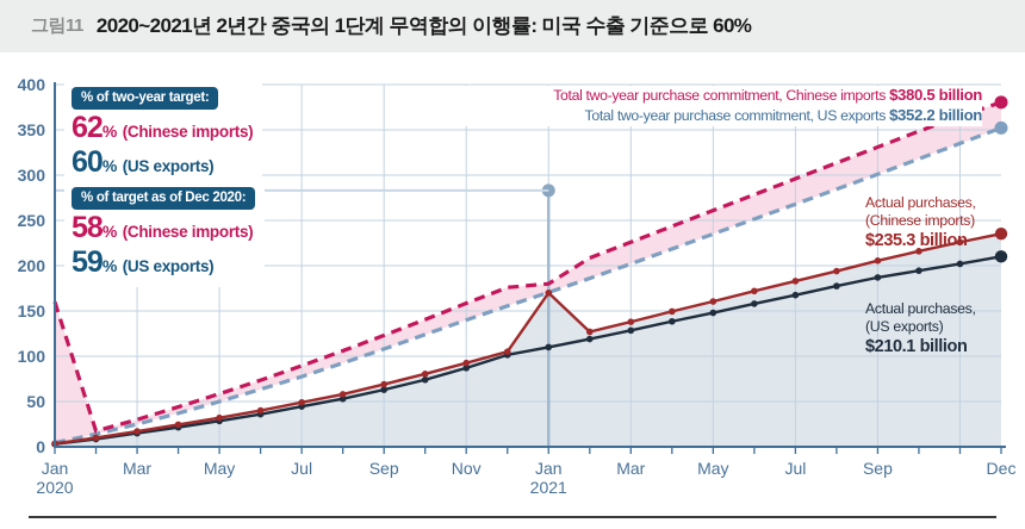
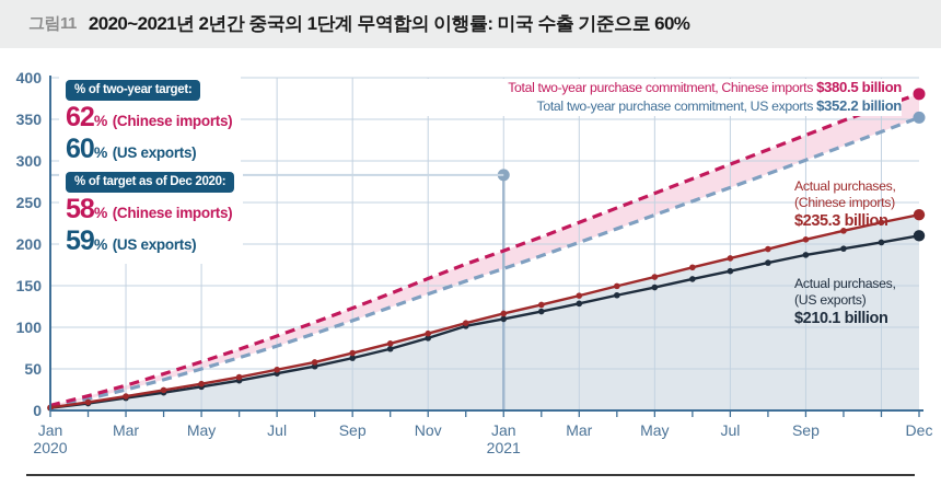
Total two-year purchase commitment, Chinese imports/Jan 2020: 160 -> 10
Total two-year purchase commitment, Chinese imports/Jan 2021: 180 -> 190
Actual purchases, (Chinese imports)/Jan 2021: 170 -> 120
